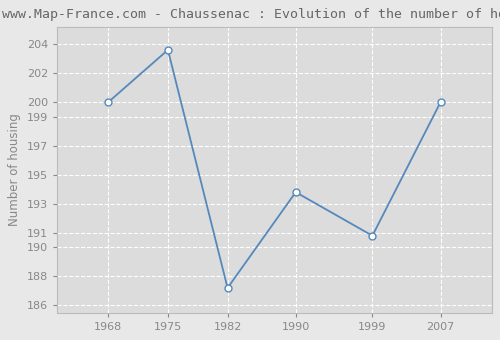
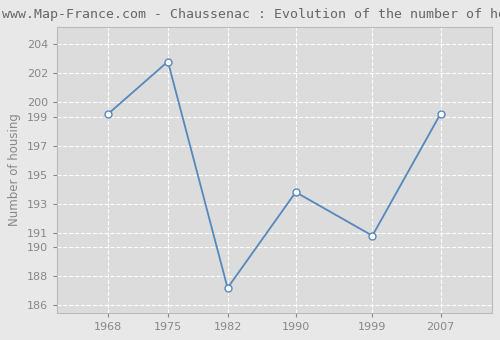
1968: 200.0 -> 199.2
1975: 203.6 -> 202.8
2007: 200.0 -> 199.2
